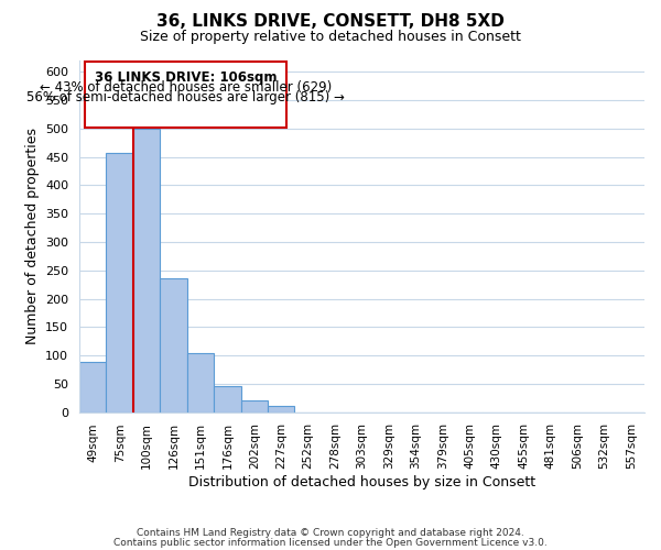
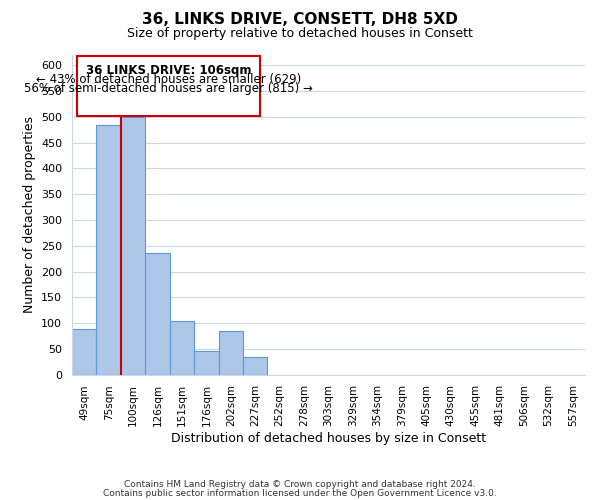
75sqm: 457 -> 484
202sqm: 20 -> 84
227sqm: 10 -> 34
